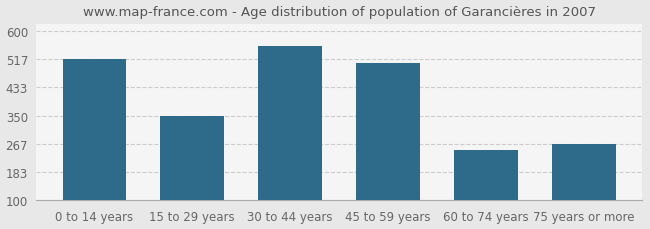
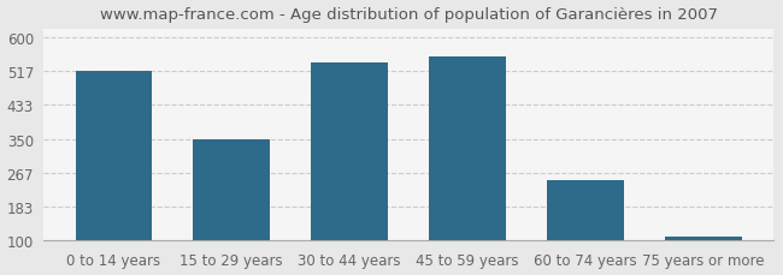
30 to 44 years: 555 -> 537
45 to 59 years: 505 -> 552
75 years or more: 265 -> 108
